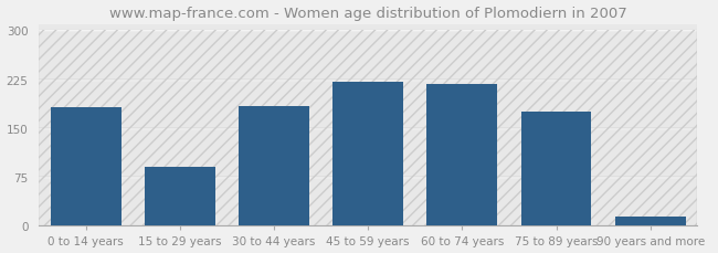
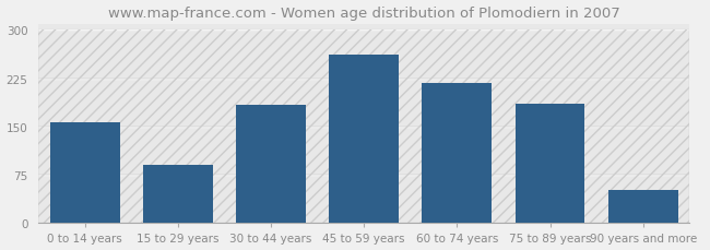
0 to 14 years: 182 -> 156
45 to 59 years: 221 -> 262
75 to 89 years: 176 -> 186
90 years and more: 15 -> 52
